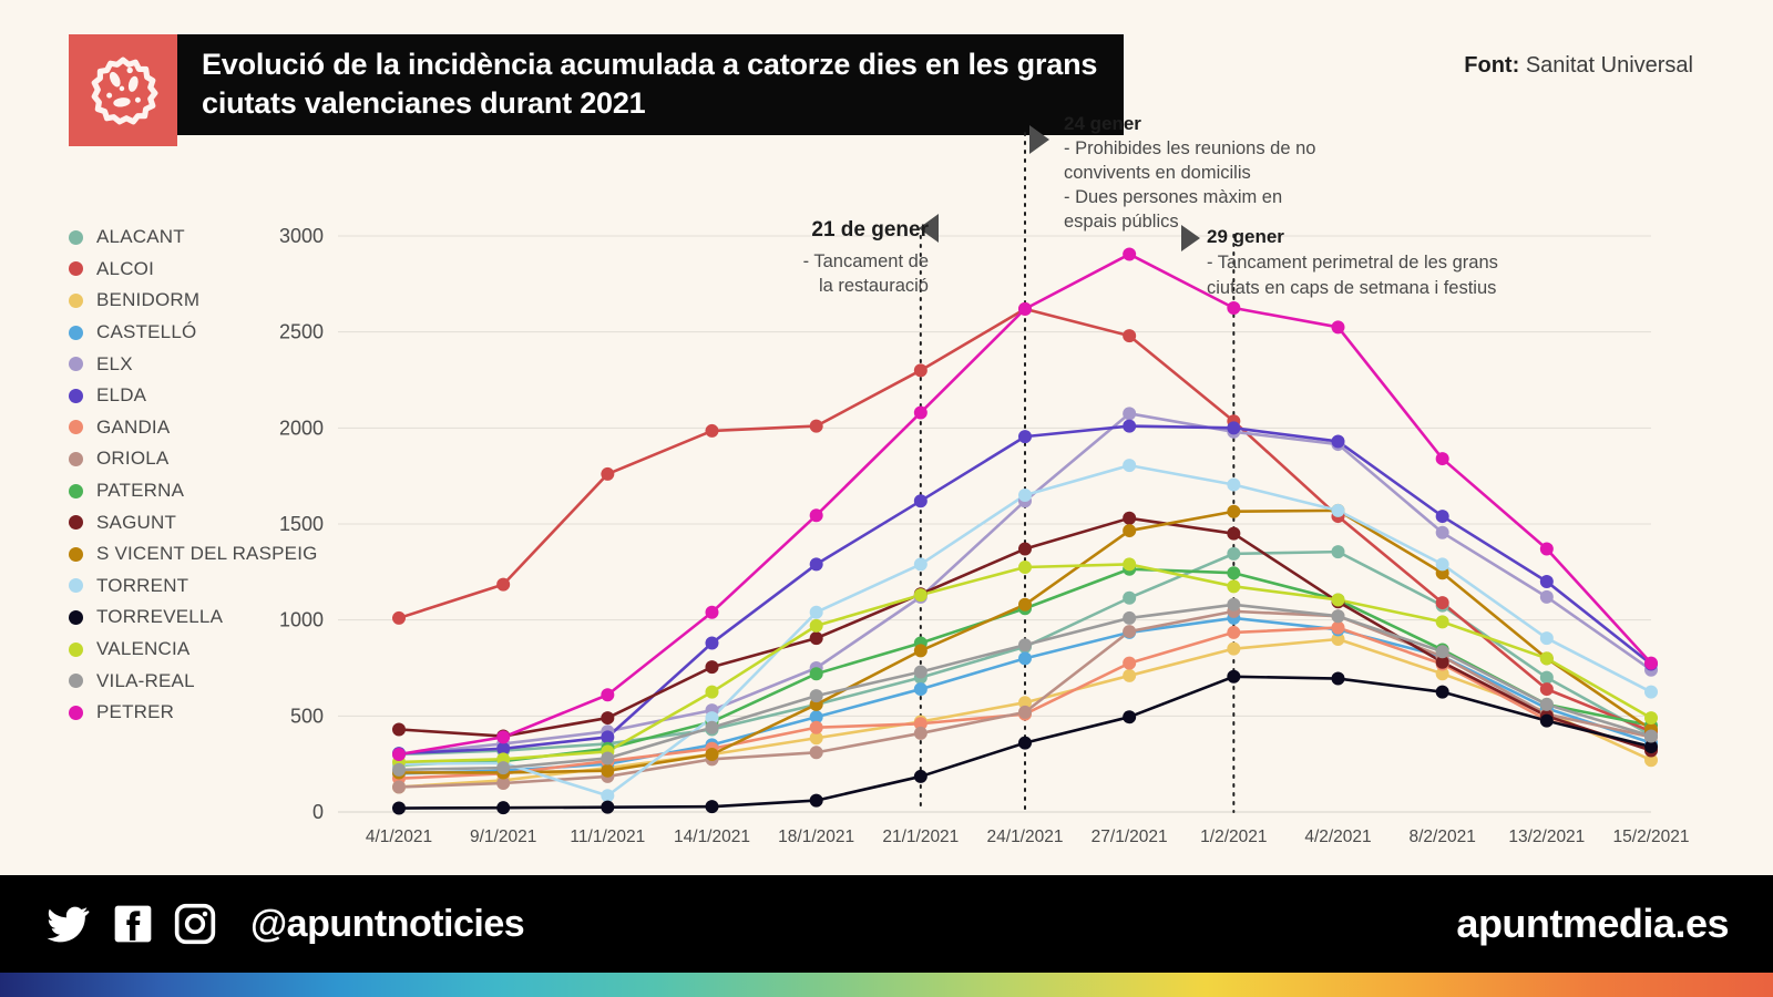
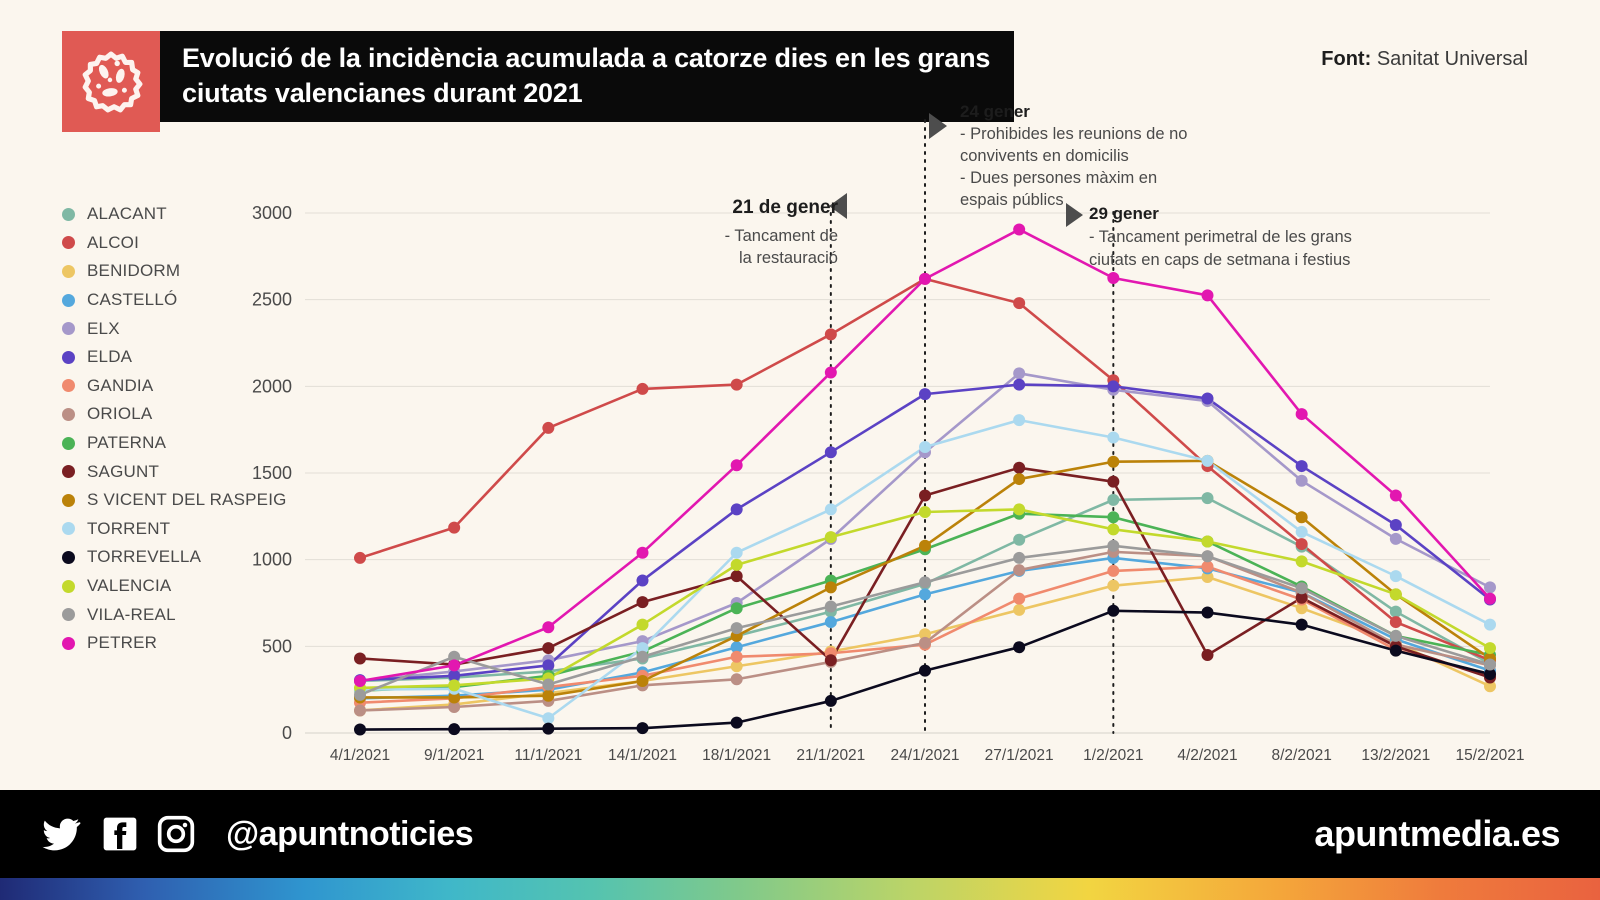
VILA-REAL/9/1/2021: 230 -> 440
SAGUNT/21/1/2021: 1140 -> 420
SAGUNT/4/2/2021: 1100 -> 450
TORRENT/8/2/2021: 1290 -> 1160
ELX/15/2/2021: 740 -> 840
